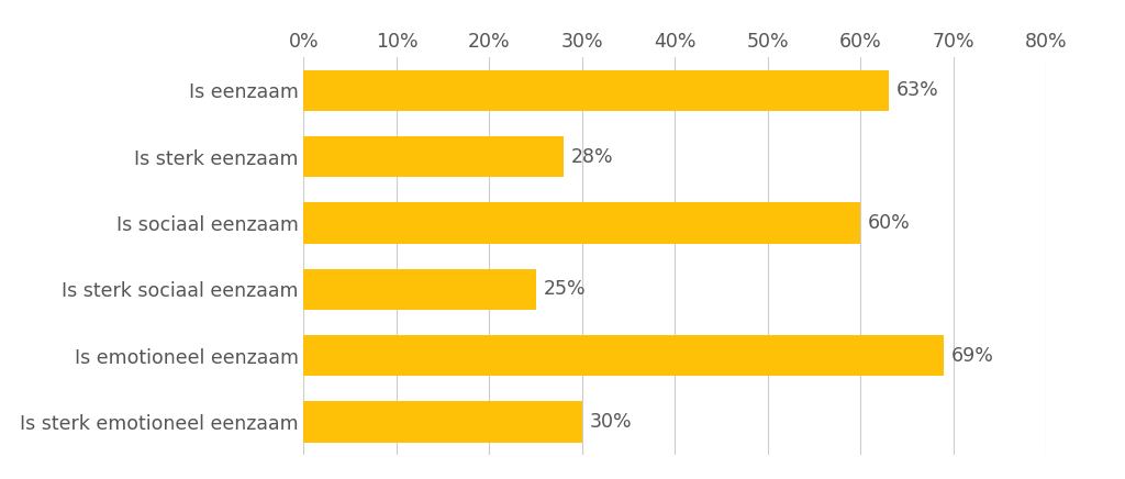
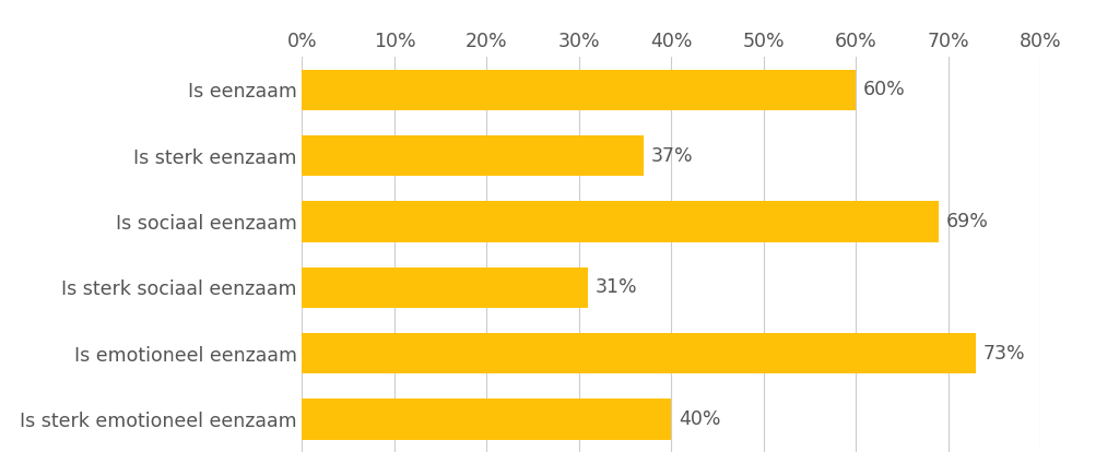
Is eenzaam: 63% -> 60%
Is sterk eenzaam: 28% -> 37%
Is sociaal eenzaam: 60% -> 69%
Is sterk sociaal eenzaam: 25% -> 31%
Is emotioneel eenzaam: 69% -> 73%
Is sterk emotioneel eenzaam: 30% -> 40%
